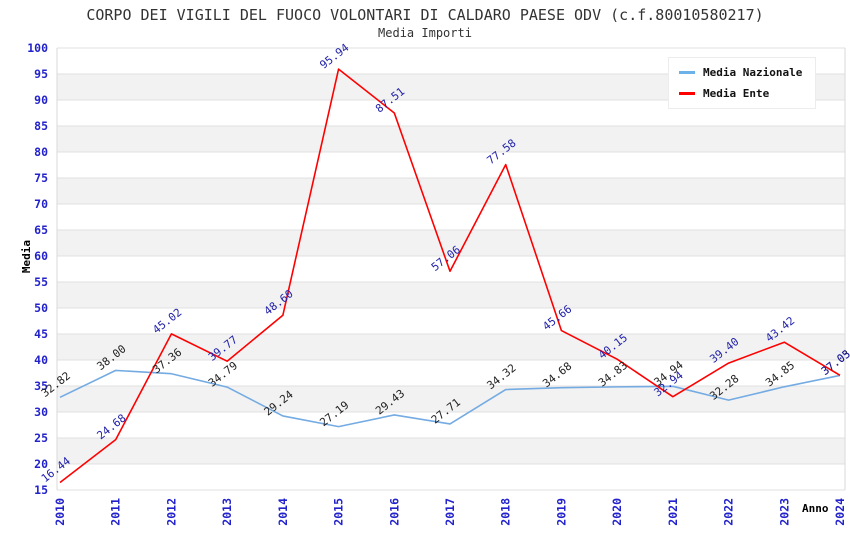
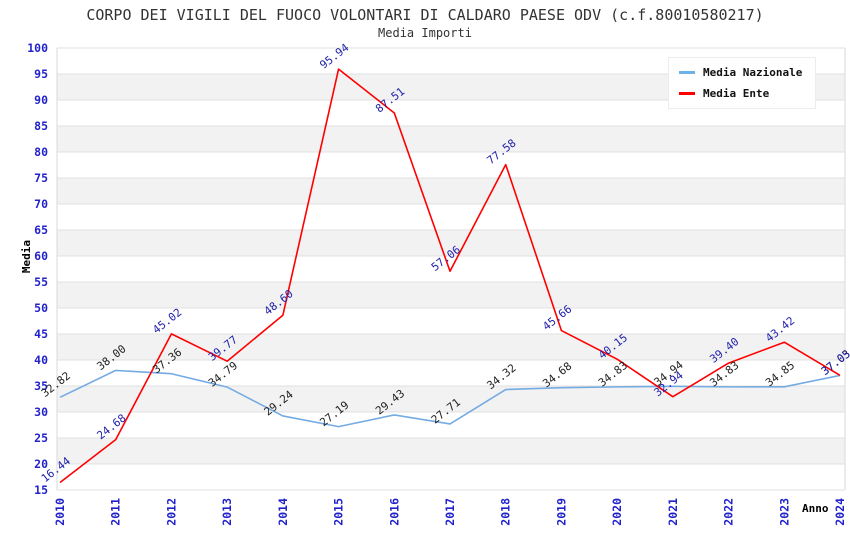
Media Nazionale/2022: 32.28 -> 34.83
